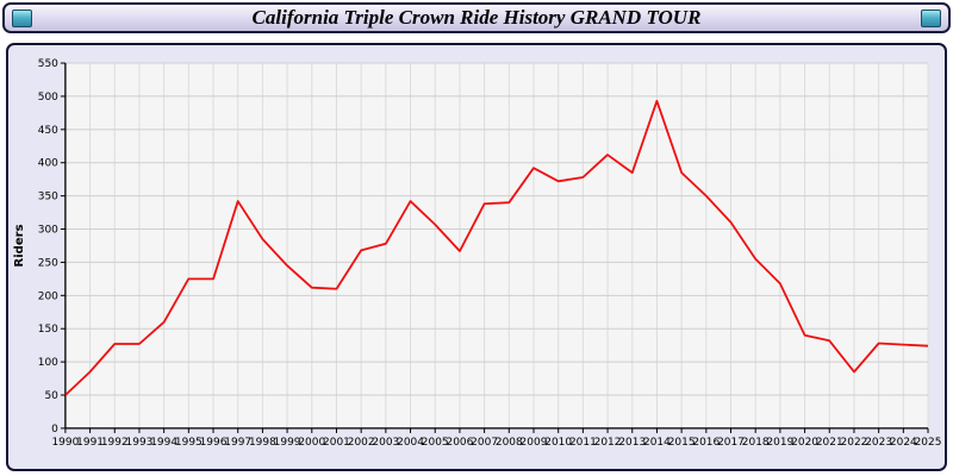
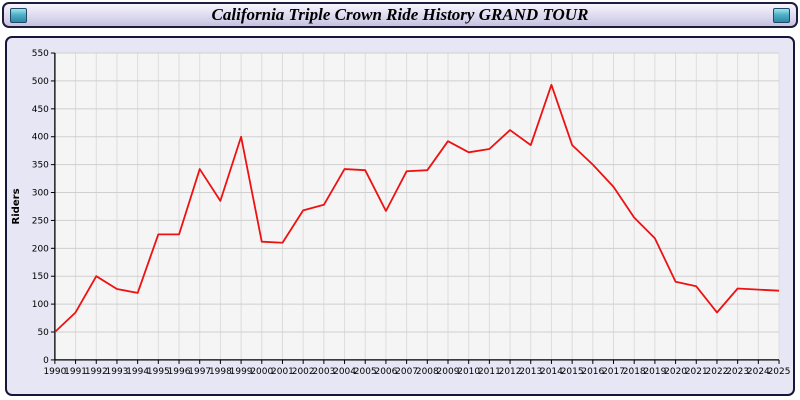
1992: 130 -> 150
1994: 160 -> 120
1999: 240 -> 400
2005: 310 -> 340
